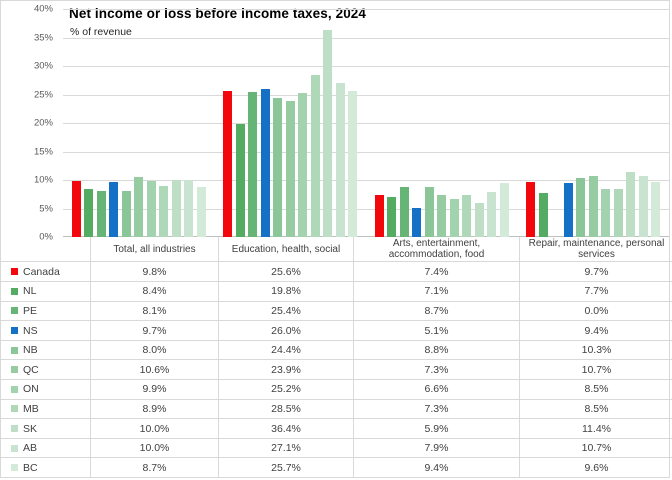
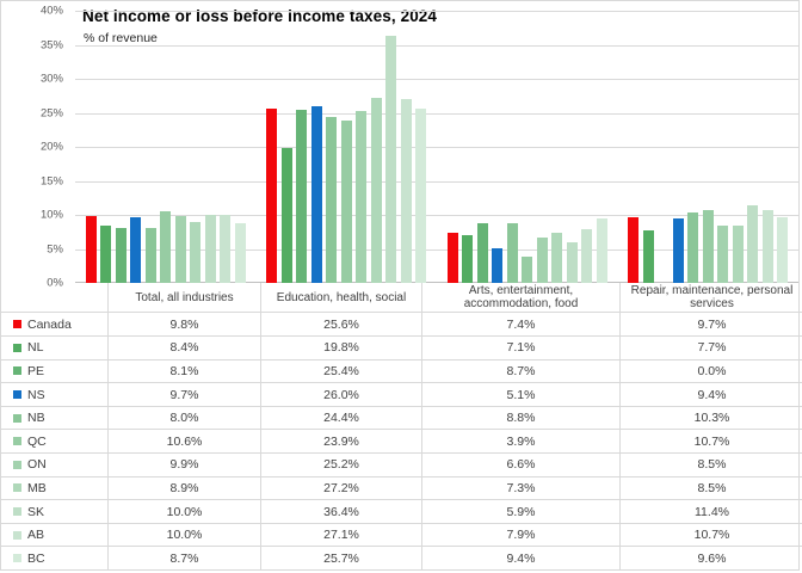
MB/Education, health, social: 28.5% -> 27.2%
QC/Arts, entertainment, accommodation, food: 7.3% -> 3.9%
